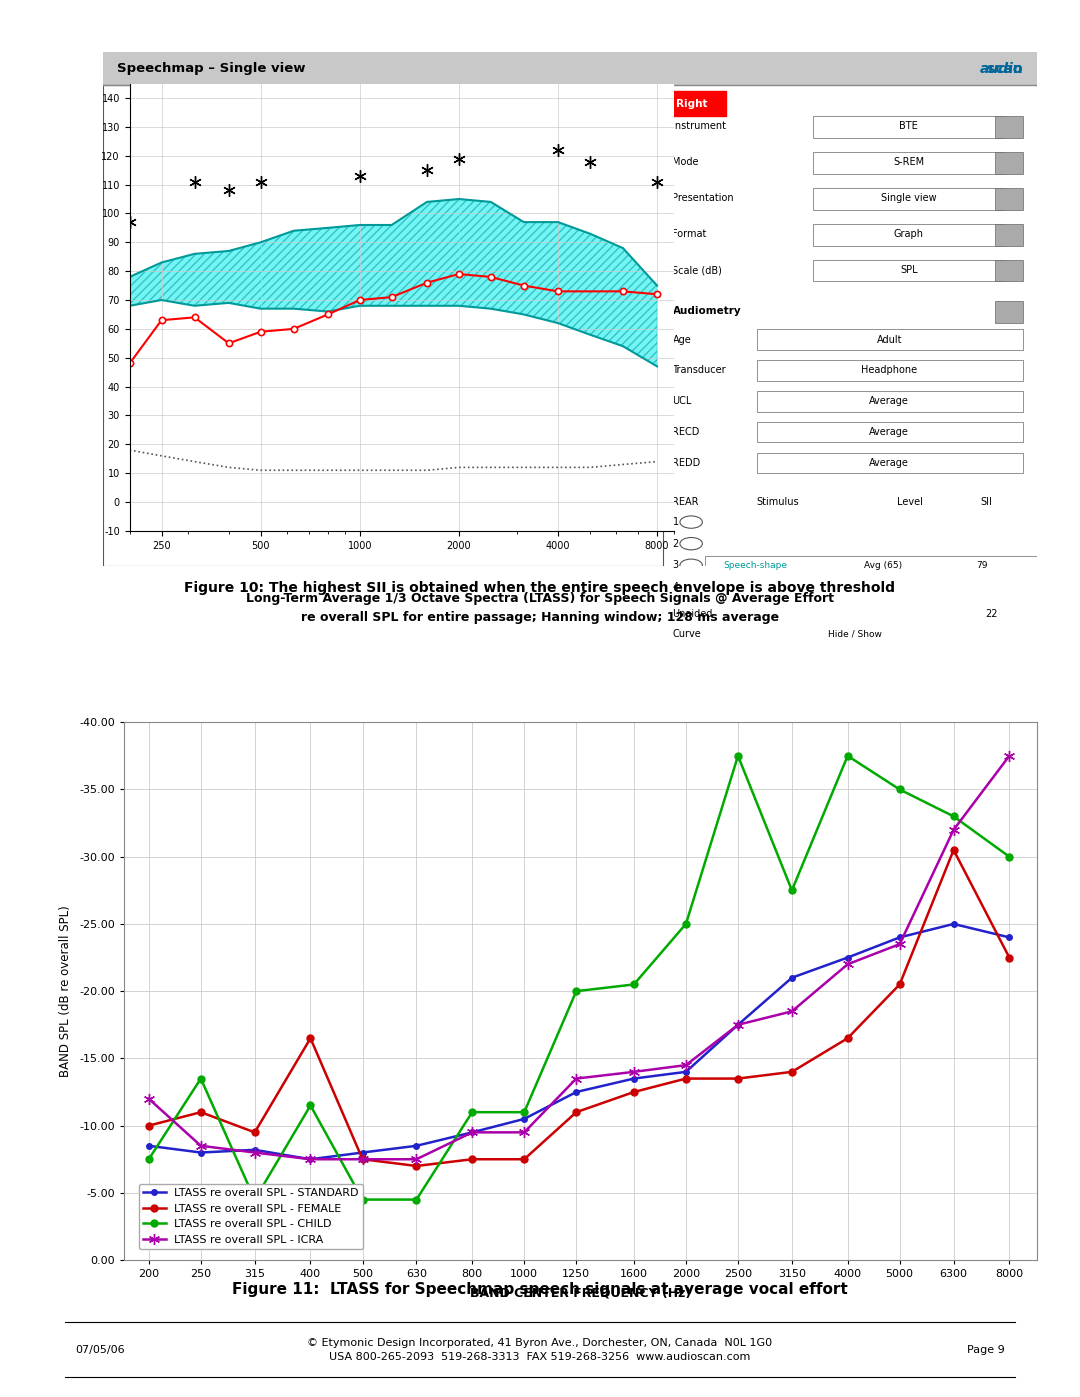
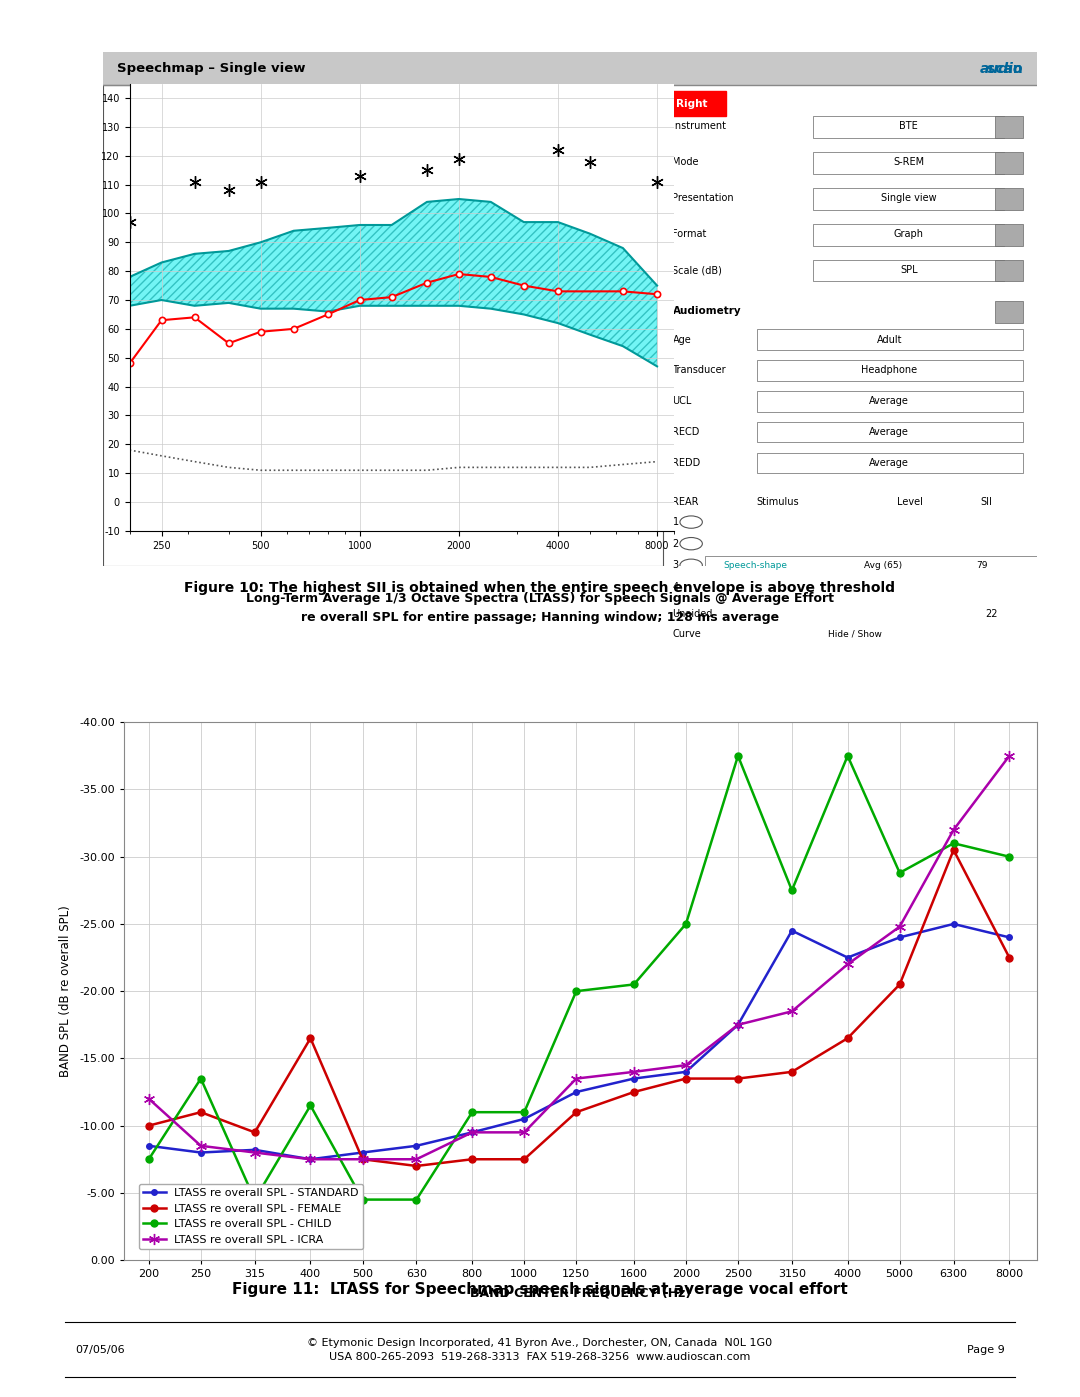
LTASS re overall SPL - STANDARD/3150: -21.0 -> -24.5
LTASS re overall SPL - CHILD/5000: -35.0 -> -28.8
LTASS re overall SPL - ICRA/5000: -23.5 -> -24.8
LTASS re overall SPL - CHILD/6300: -33.0 -> -31.0
